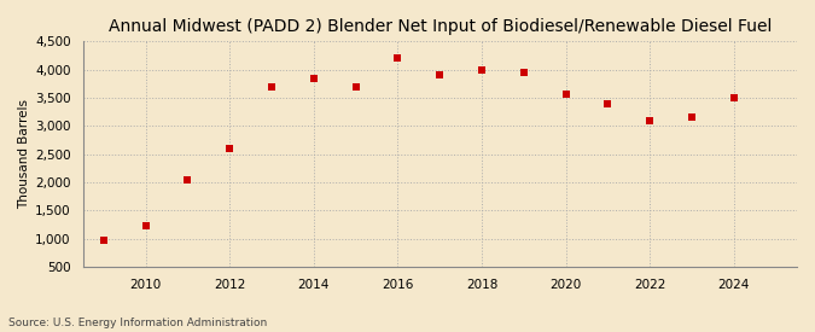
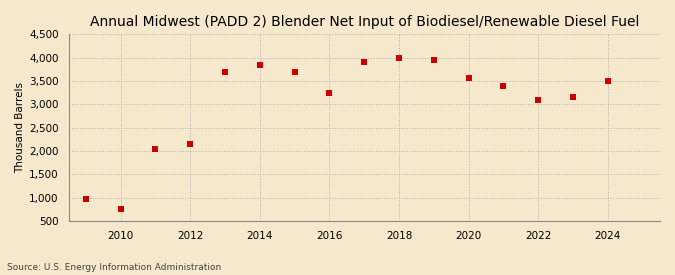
2010: 1,220 -> 750
2012: 2,600 -> 2,150
2016: 4,200 -> 3,250
